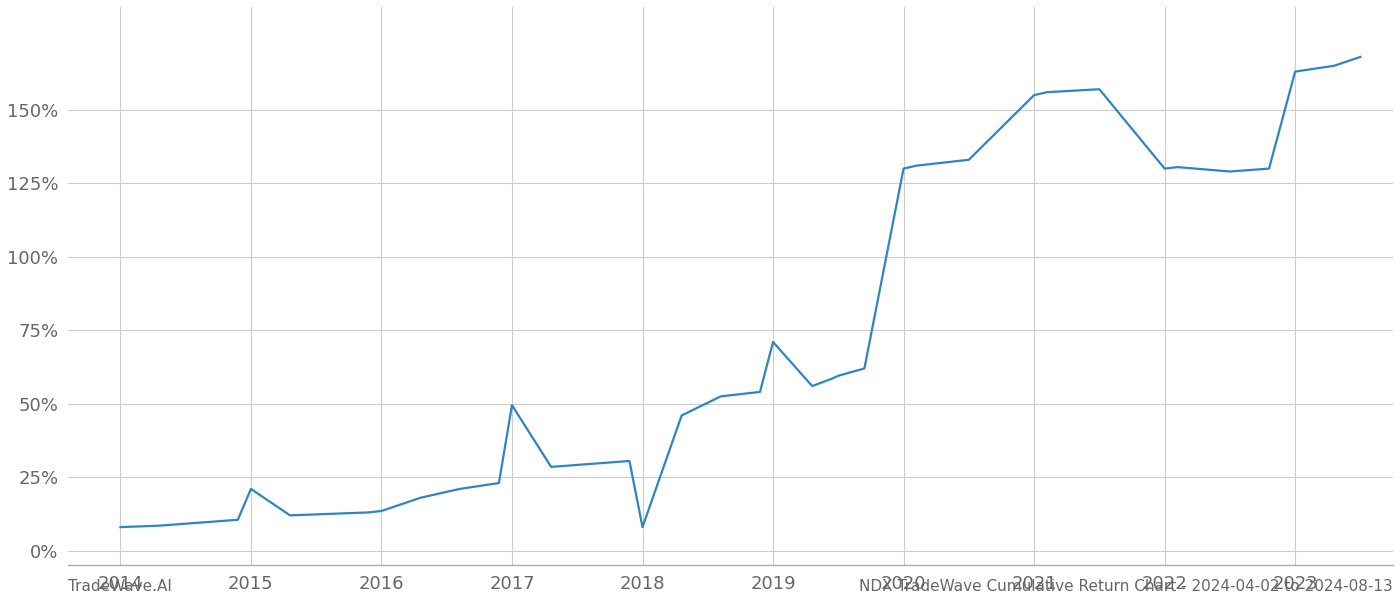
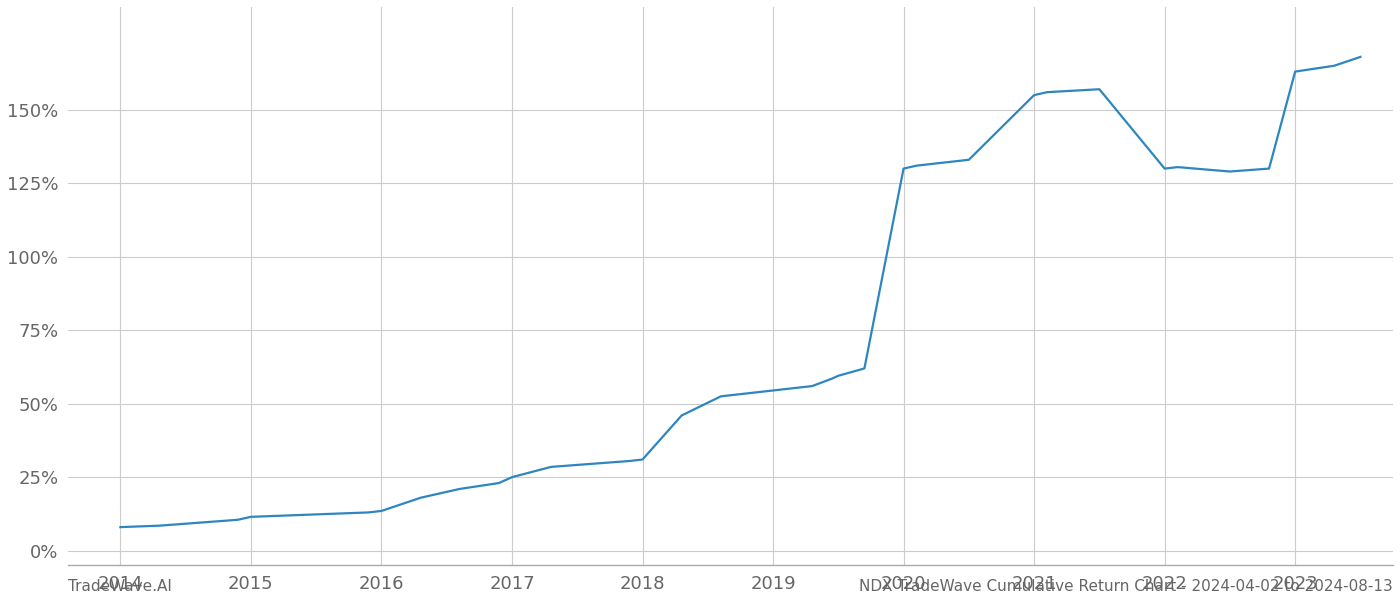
2015: 21.0% -> 11.5%
2017: 49.5% -> 25.0%
2018: 8.0% -> 31.0%
2019: 71.0% -> 54.5%
